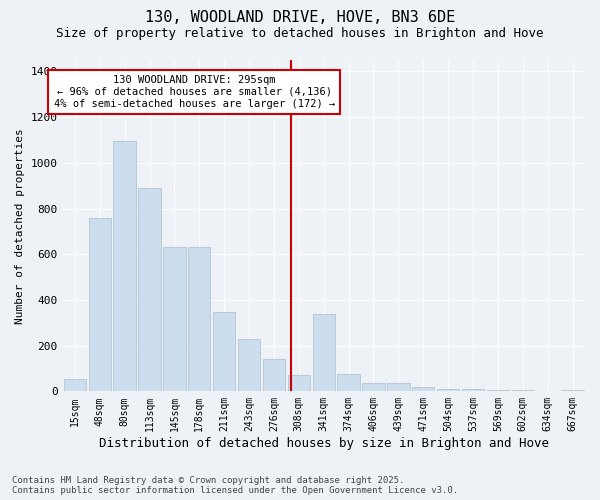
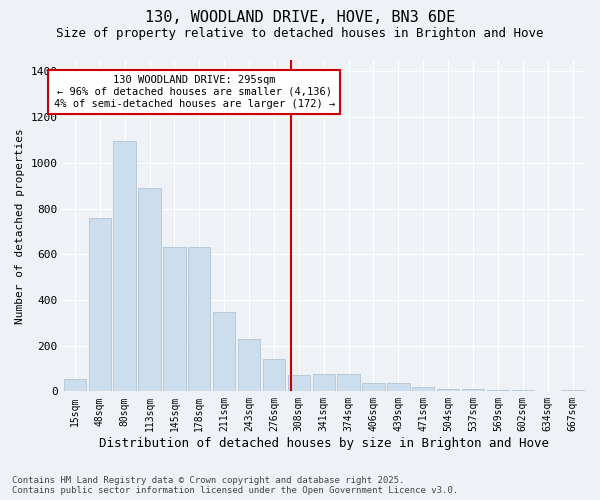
341sqm: 340 -> 75
